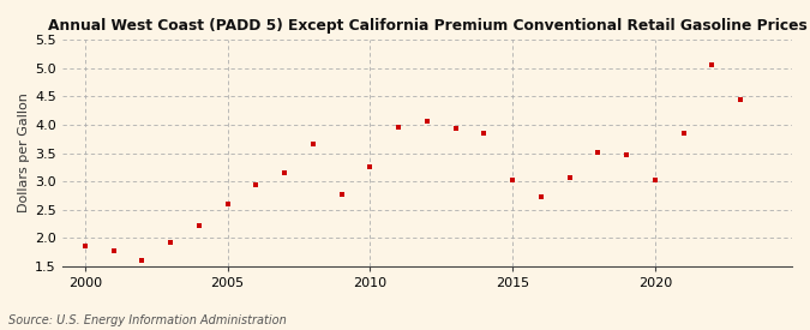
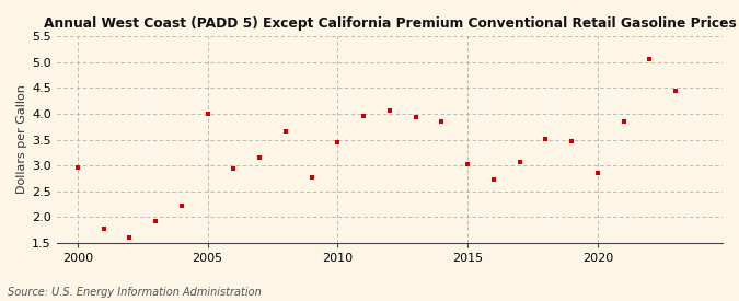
2000: 1.86 -> 2.95
2005: 2.60 -> 4.00
2010: 3.25 -> 3.45
2020: 3.02 -> 2.85
